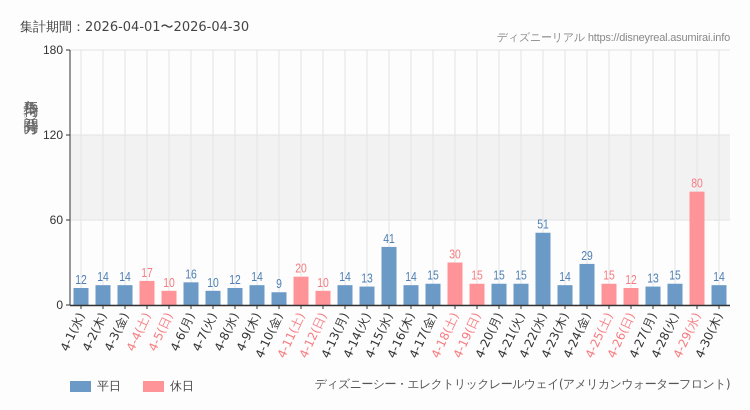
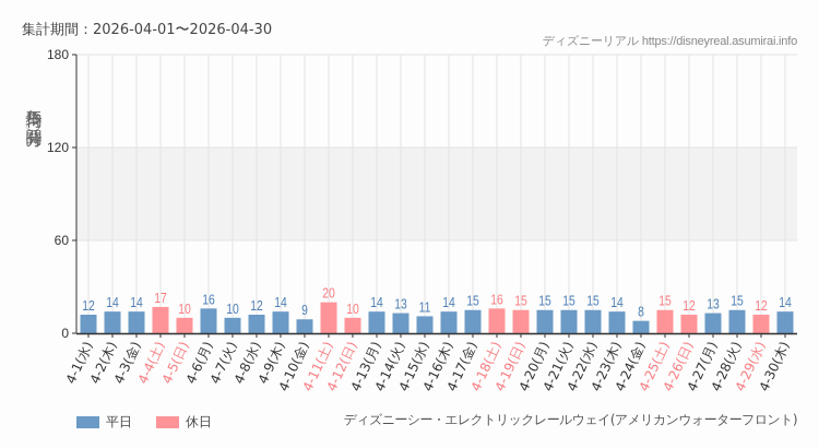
4-15(水): 41 -> 11
4-18(土): 30 -> 16
4-22(水): 51 -> 15
4-24(金): 29 -> 8
4-29(水): 80 -> 12
